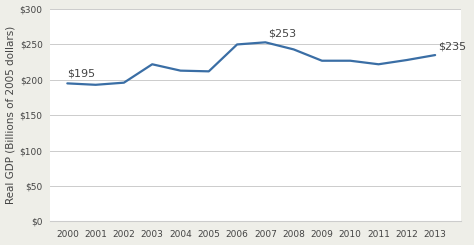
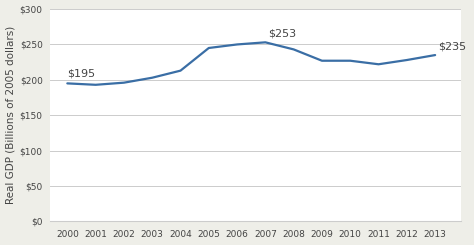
2003: $222 -> $203
2005: $212 -> $245
